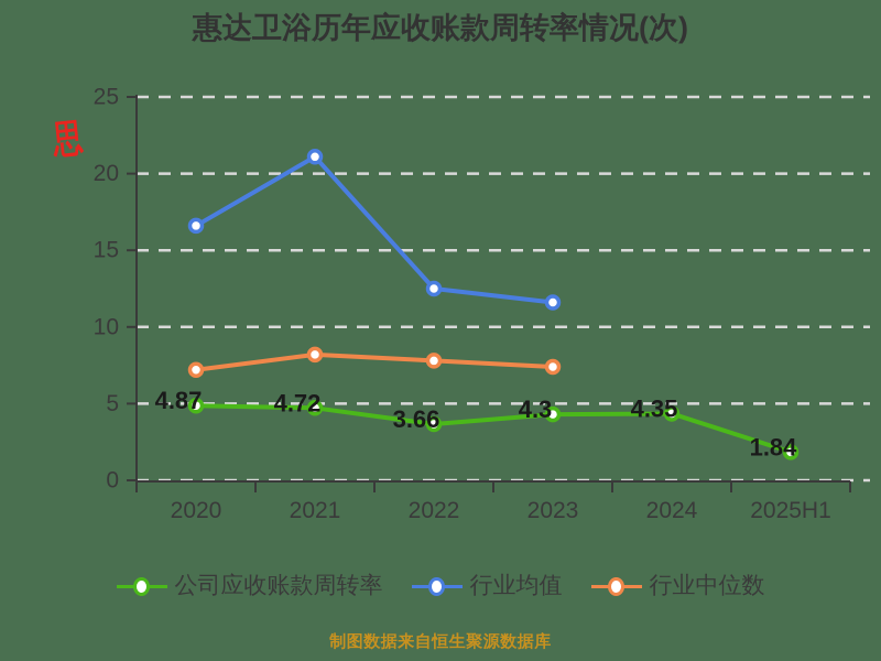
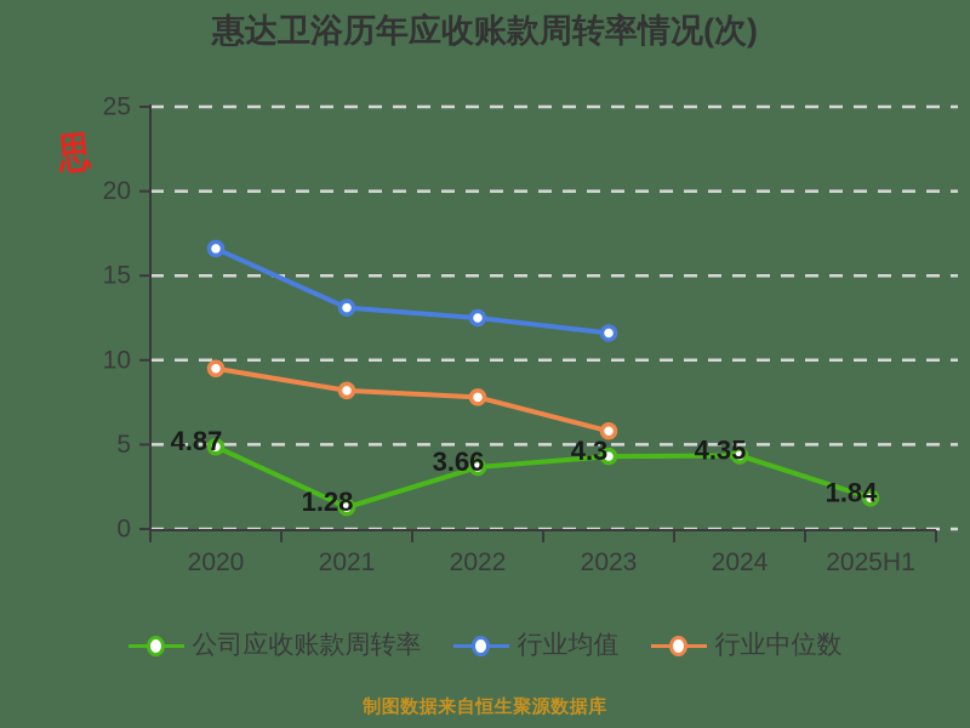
行业中位数/2020: 7.2 -> 9.5
公司应收账款周转率/2021: 4.72 -> 1.28
行业均值/2021: 21.1 -> 13.1
行业中位数/2023: 7.4 -> 5.8
